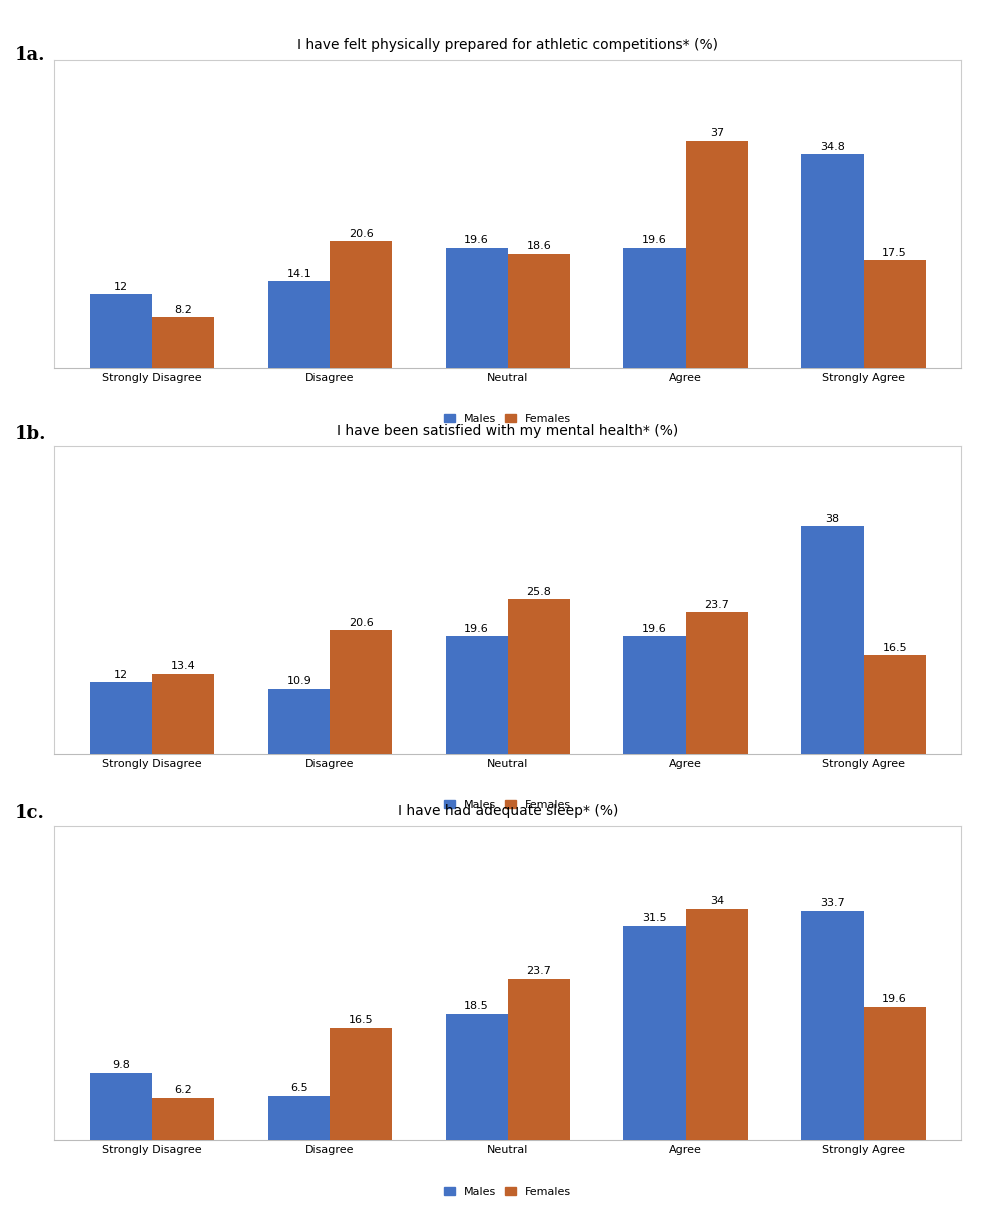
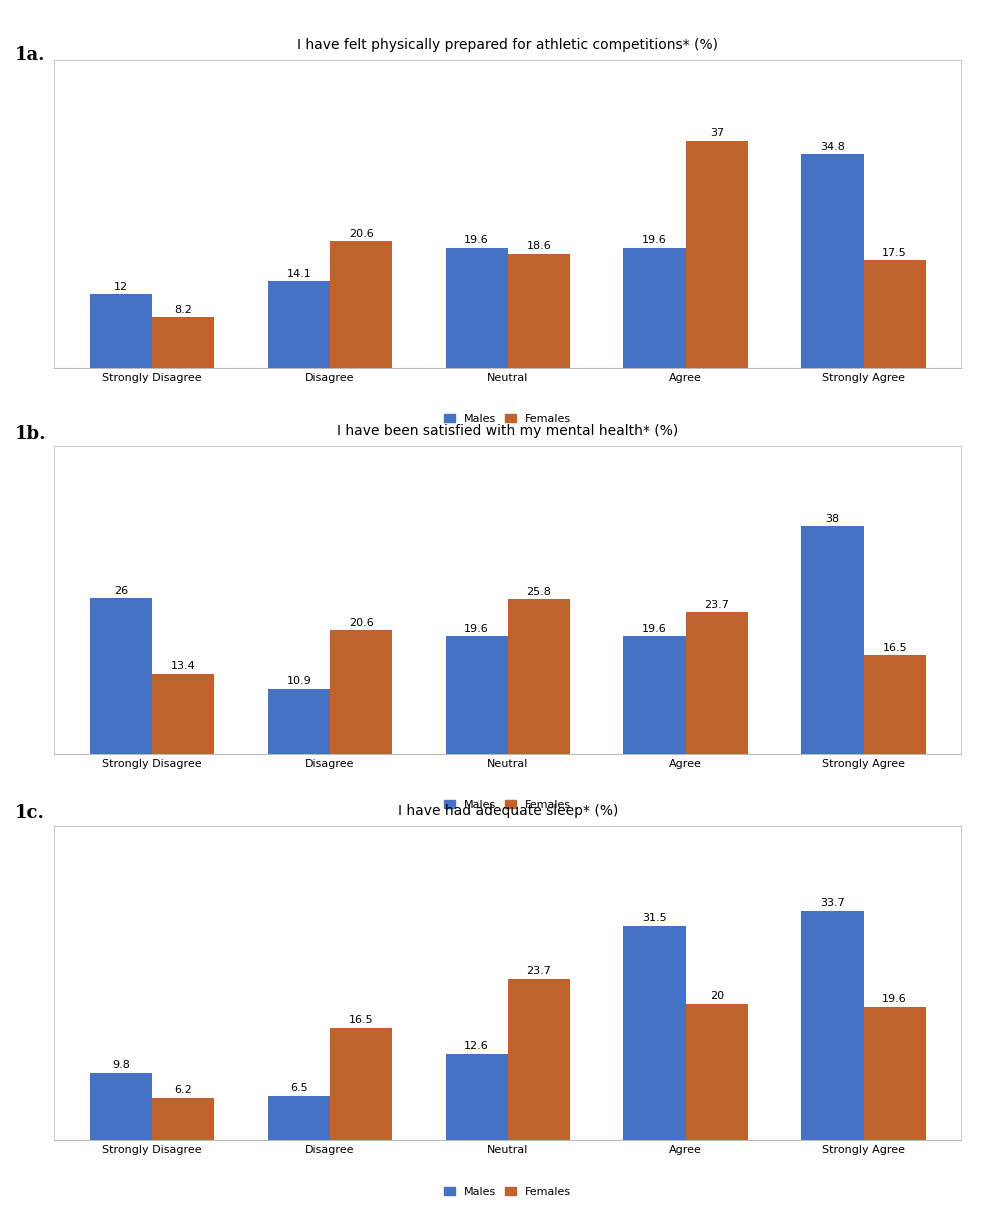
I have been satisfied with my mental health* (%)/Males/Strongly Disagree: 12 -> 26
I have had adequate sleep* (%)/Males/Neutral: 18.5 -> 12.6
I have had adequate sleep* (%)/Females/Agree: 34 -> 20
